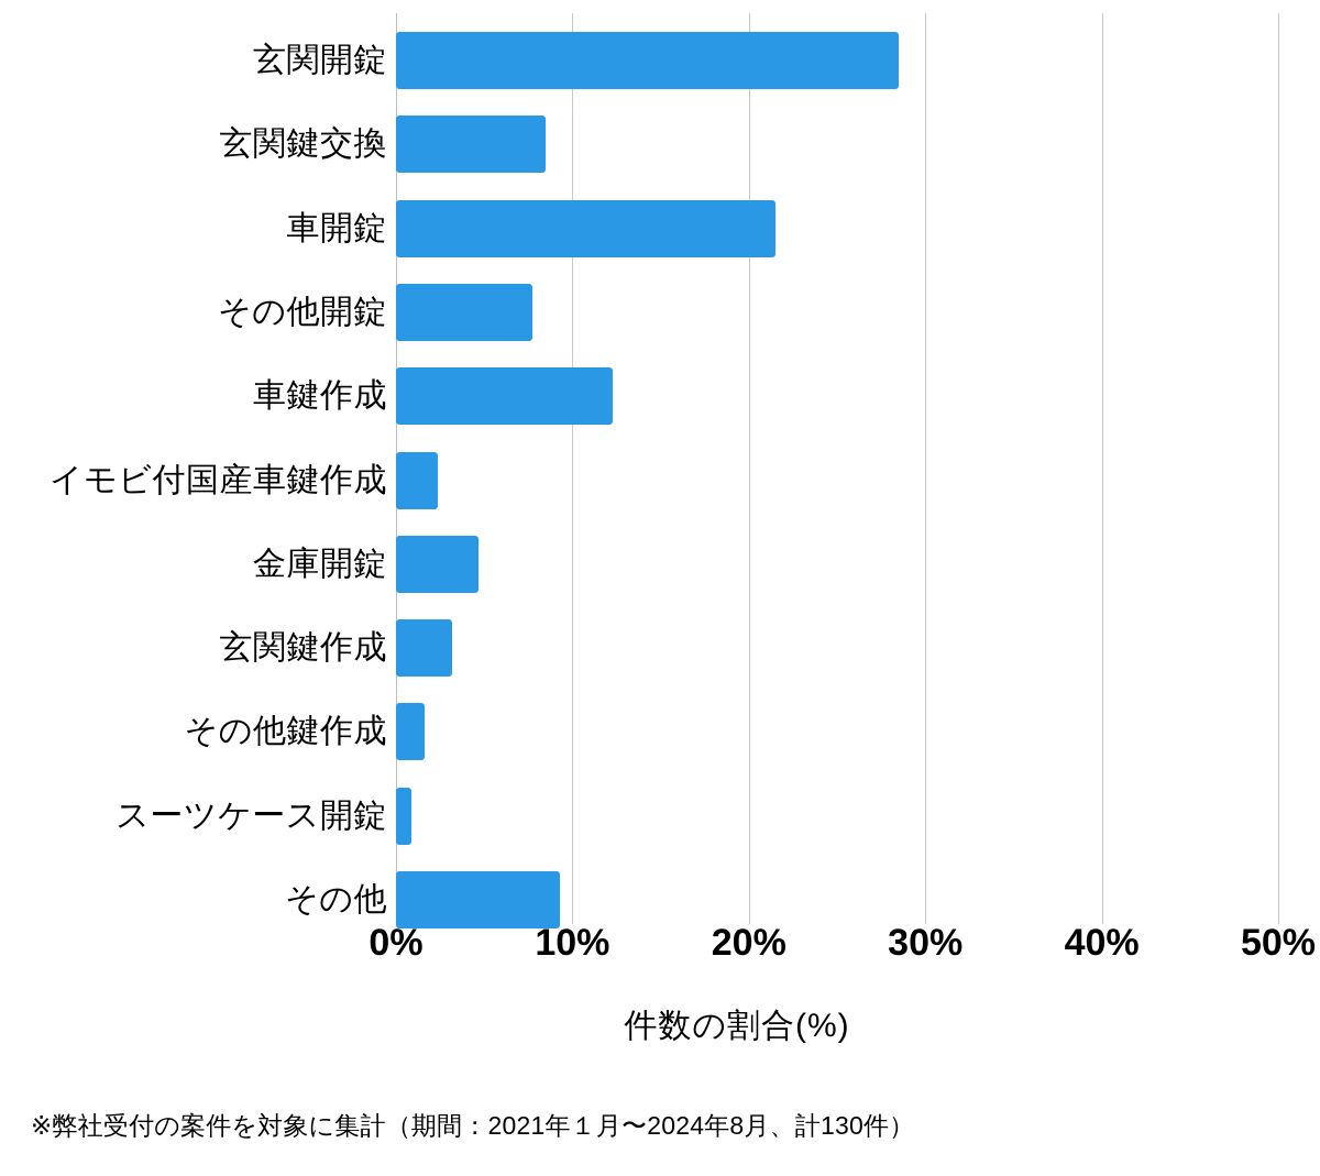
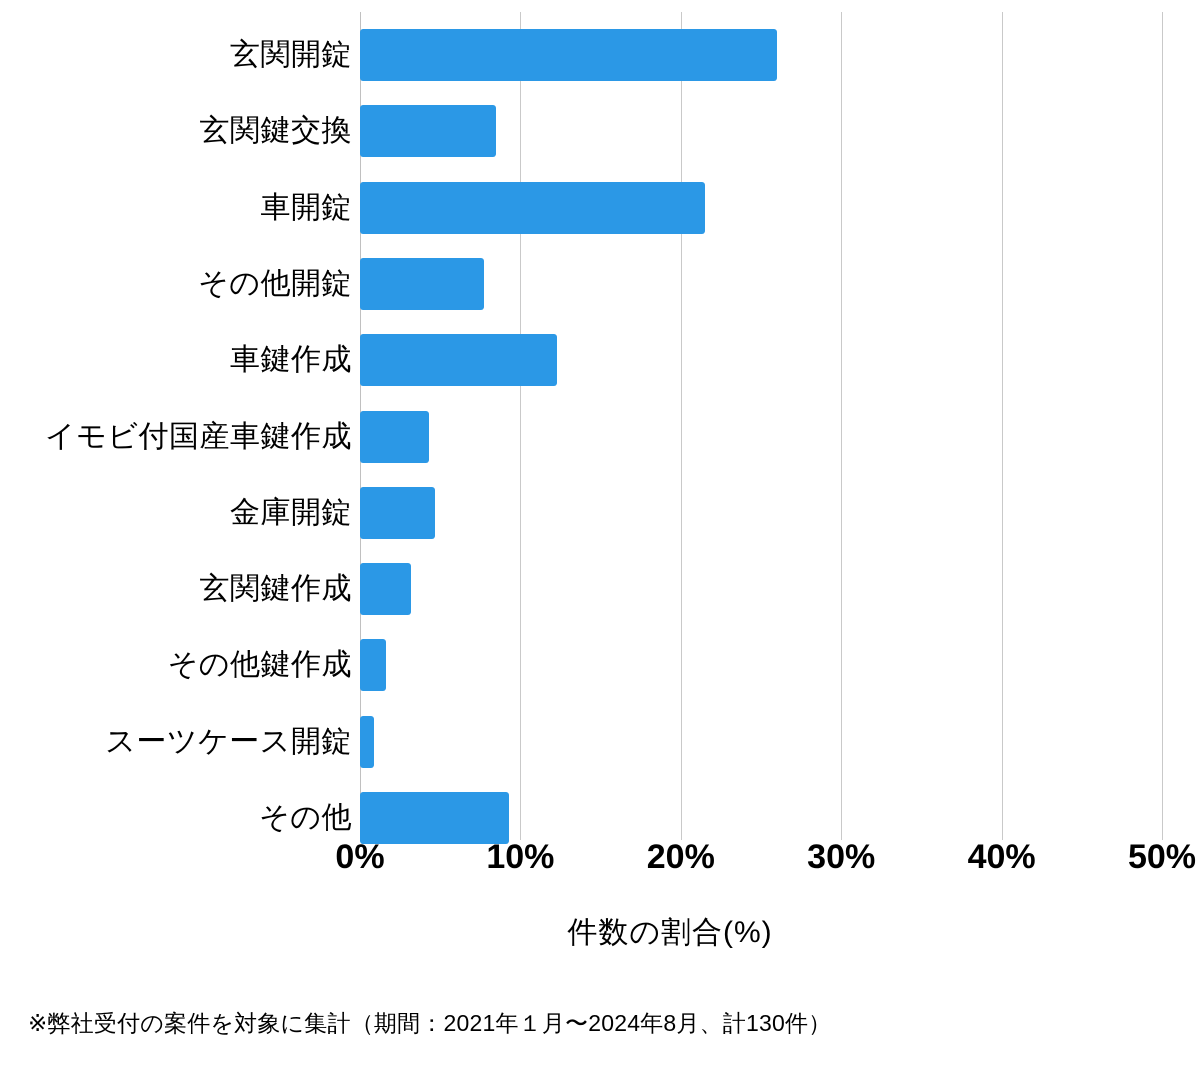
玄関開錠: 28.5% -> 26.0%
イモビ付国産車鍵作成: 2.4% -> 4.3%
